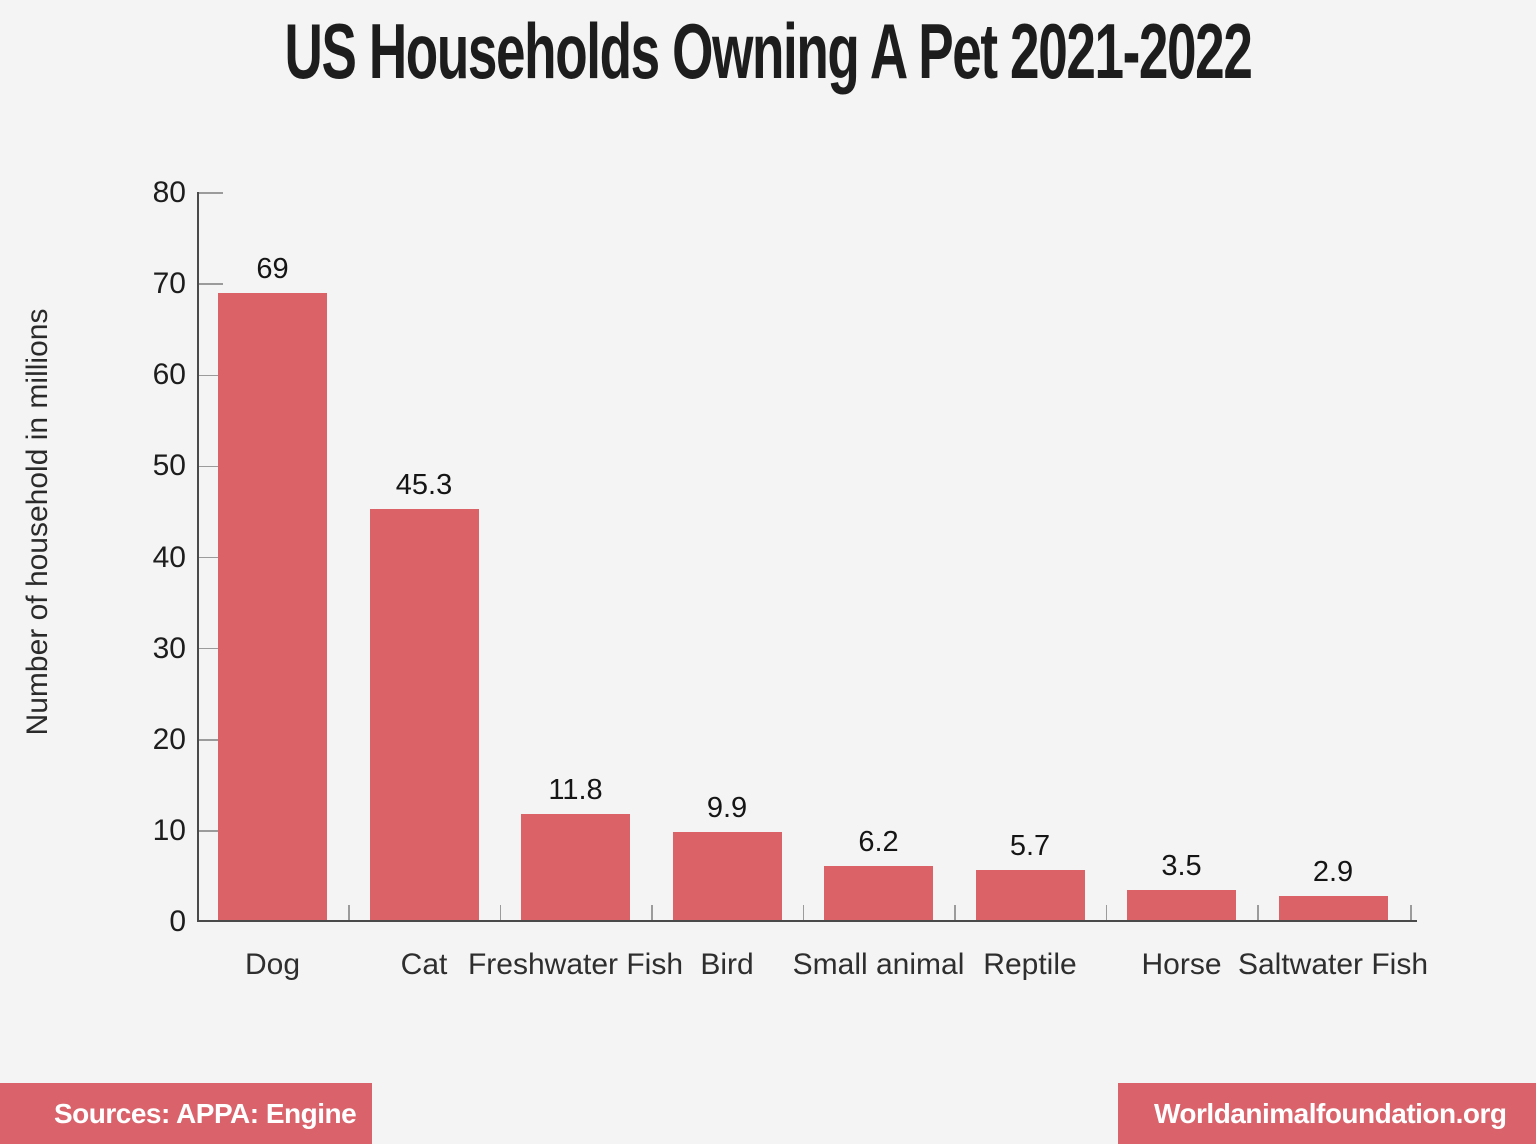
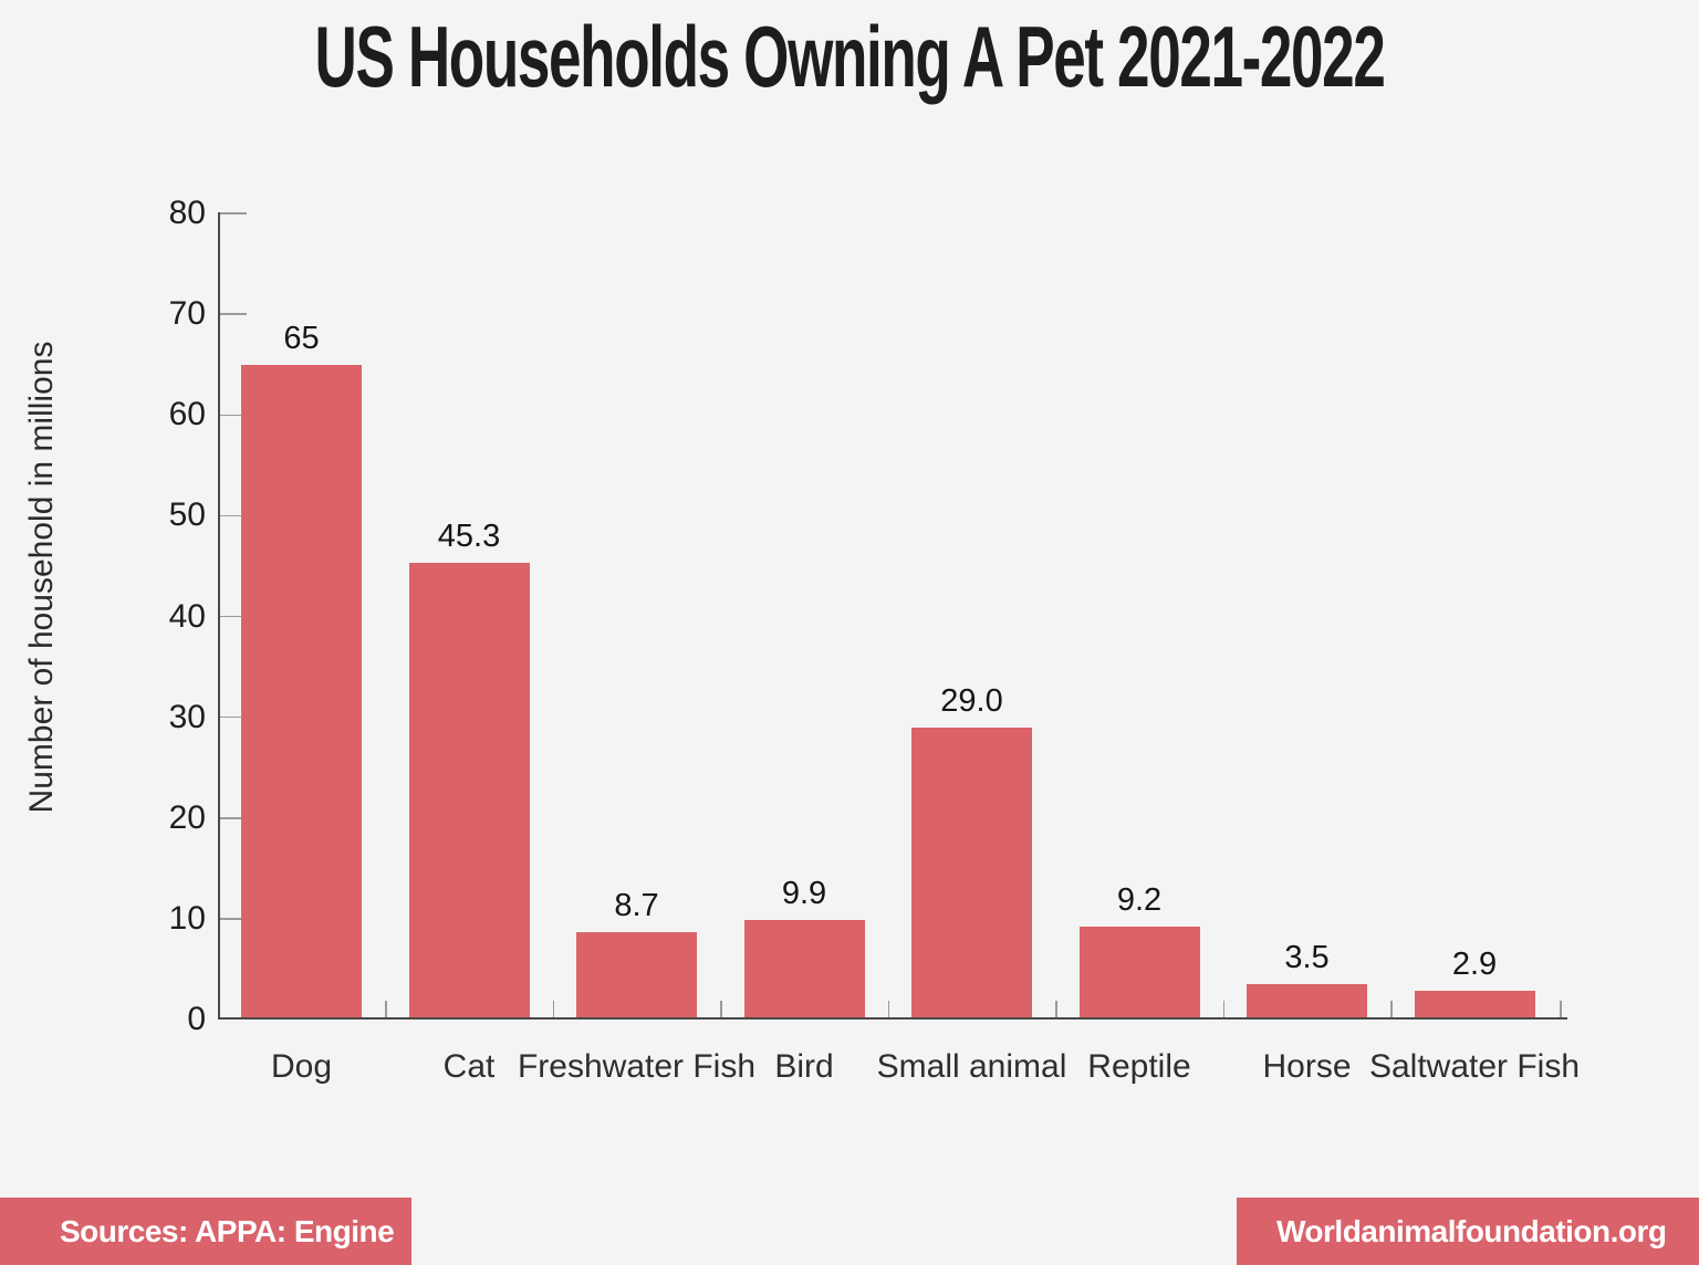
Dog: 69 -> 65
Freshwater Fish: 11.8 -> 8.7
Small animal: 6.2 -> 29.0
Reptile: 5.7 -> 9.2
